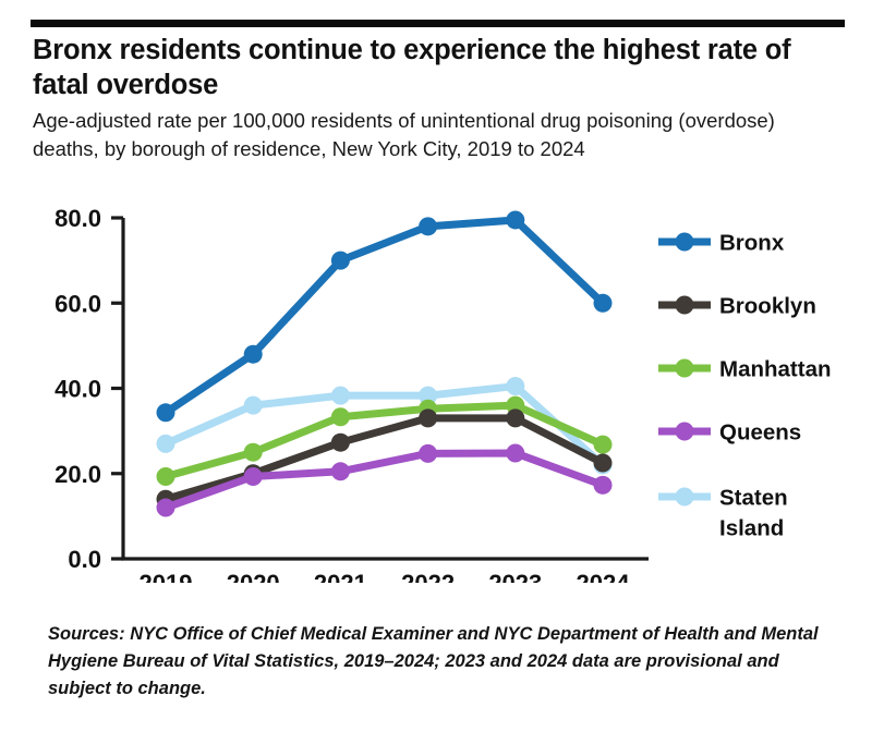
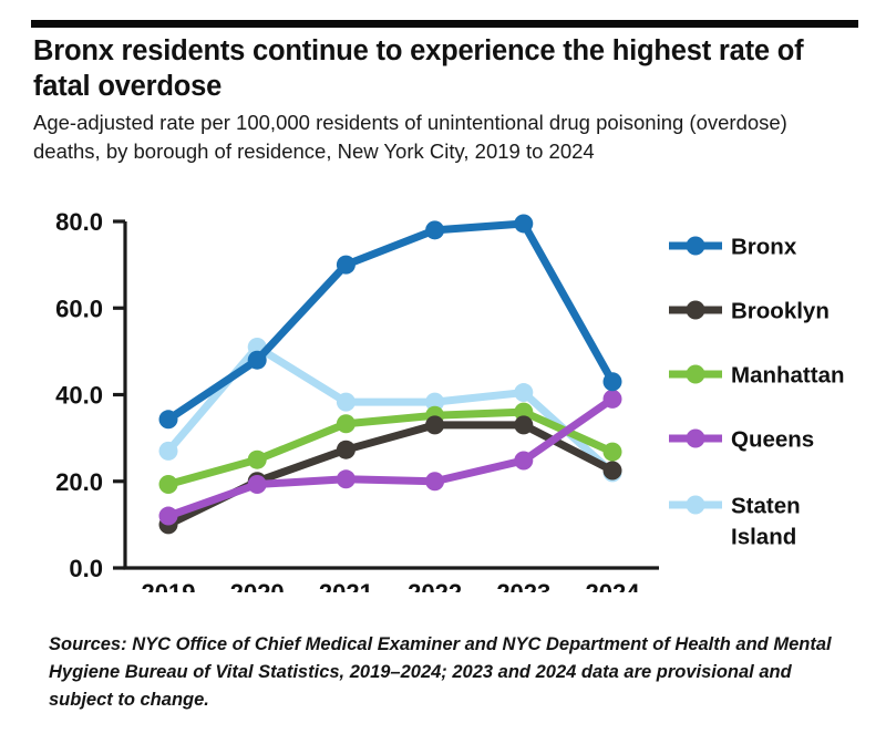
Brooklyn/2019: 14 -> 10
Staten Island/2020: 36 -> 51
Queens/2022: 25 -> 20
Bronx/2024: 60 -> 43
Queens/2024: 17 -> 39
